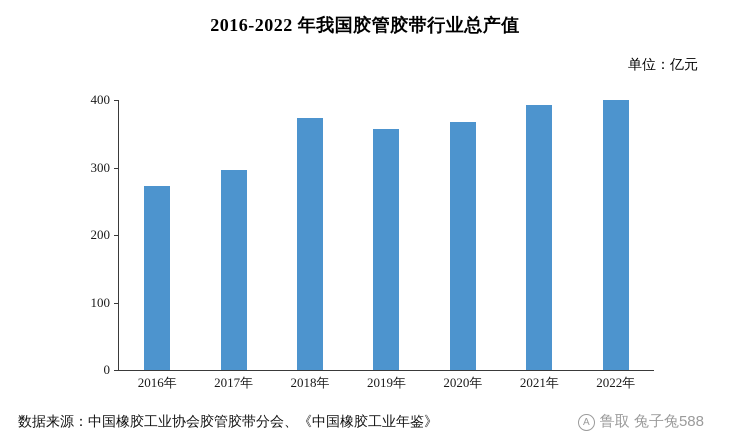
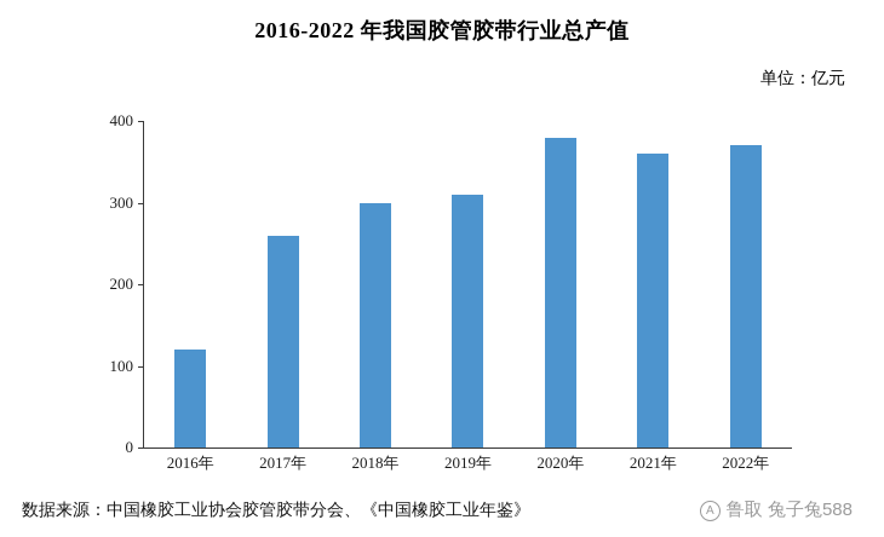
2016年: 270 -> 120
2017年: 300 -> 260
2018年: 370 -> 300
2019年: 360 -> 310
2020年: 370 -> 380
2021年: 390 -> 360
2022年: 400 -> 370
